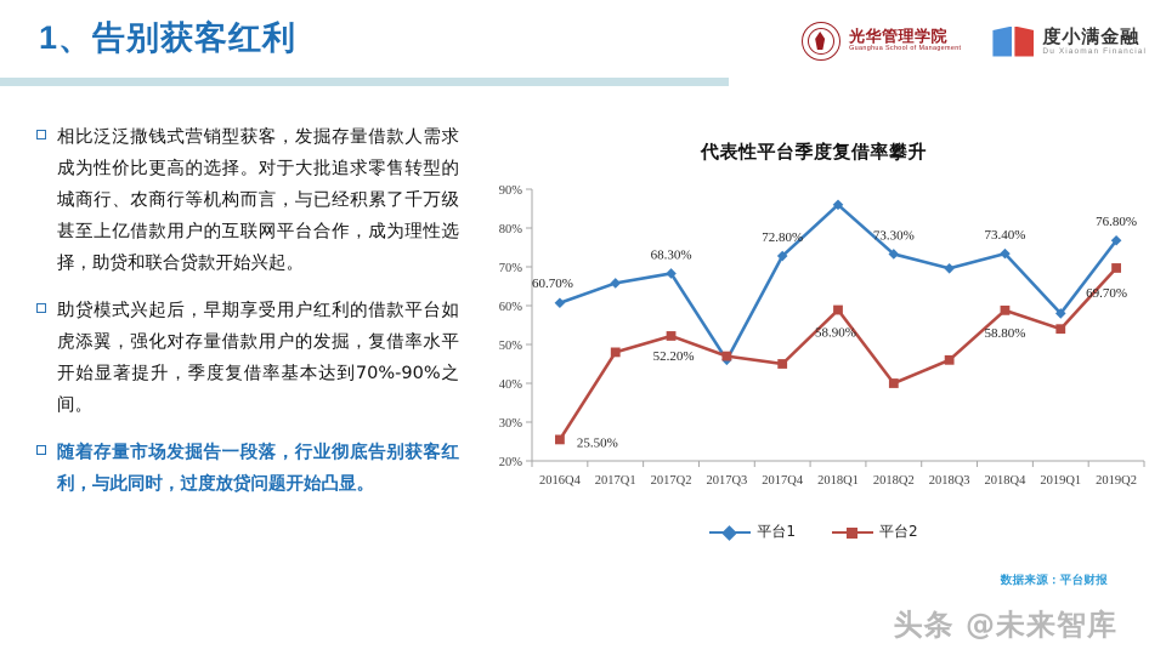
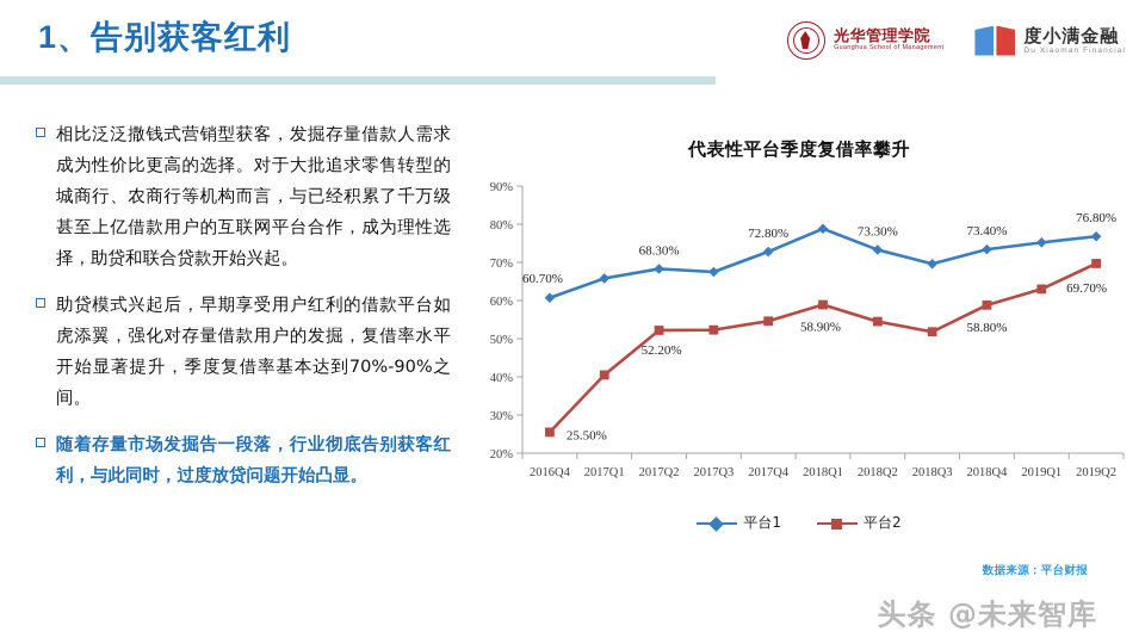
平台2/2017Q1: 48% -> 40%
平台1/2017Q3: 46% -> 68%
平台2/2017Q3: 47% -> 52%
平台2/2017Q4: 45% -> 55%
平台1/2018Q1: 86% -> 79%
平台2/2018Q2: 40% -> 54%
平台2/2018Q3: 46% -> 52%
平台1/2019Q1: 58% -> 75%
平台2/2019Q1: 54% -> 63%
